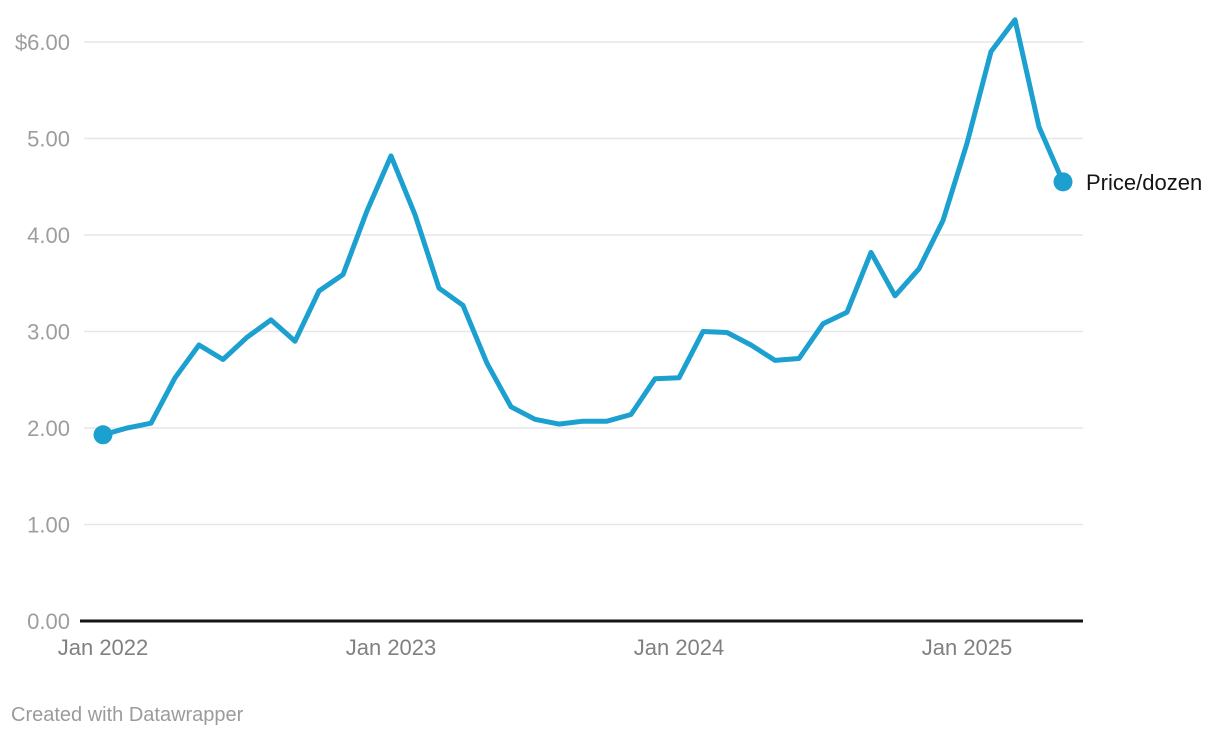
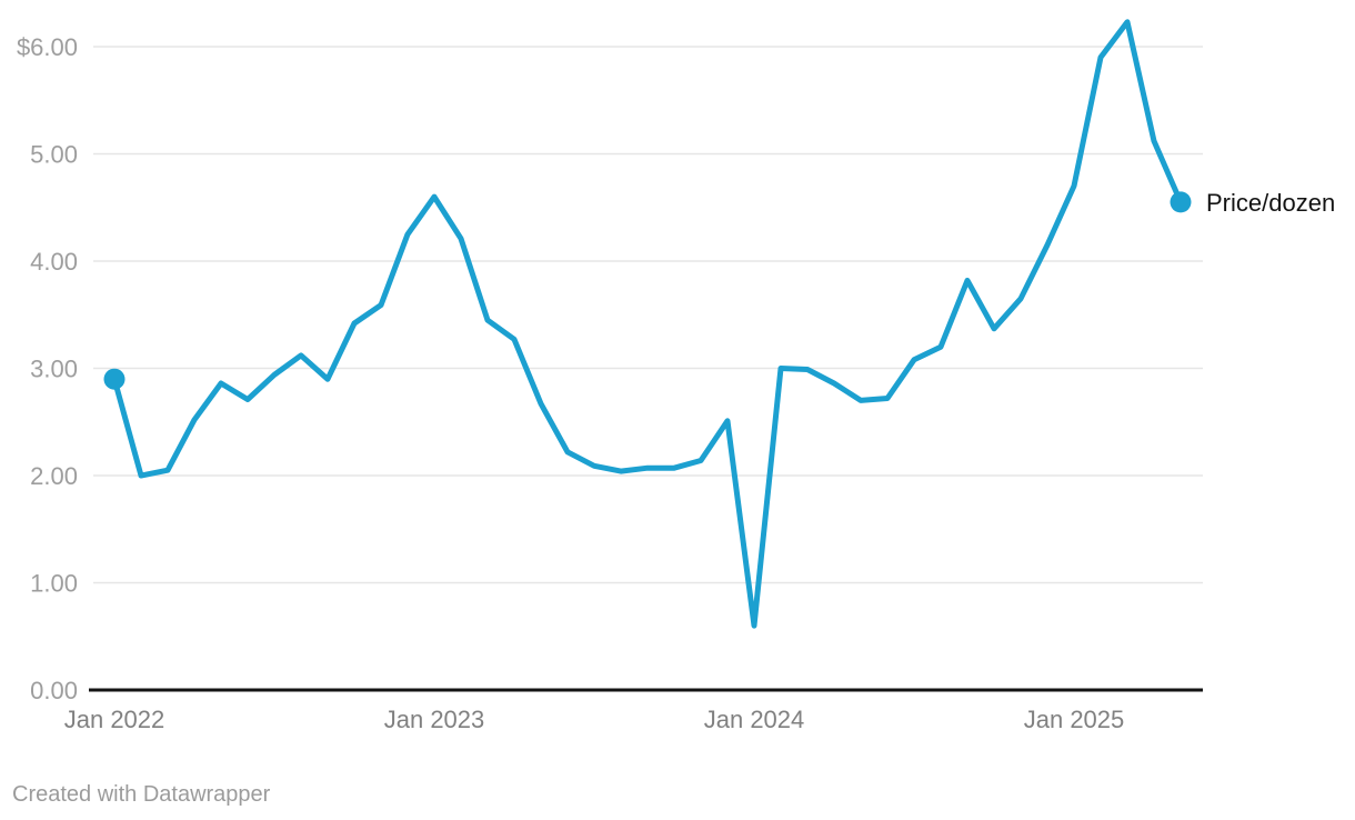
Jan 2022: $1.9 -> $2.9
Jan 2023: $4.8 -> $4.6
Jan 2024: $2.5 -> $0.6
Jan 2025: $5.0 -> $4.7
